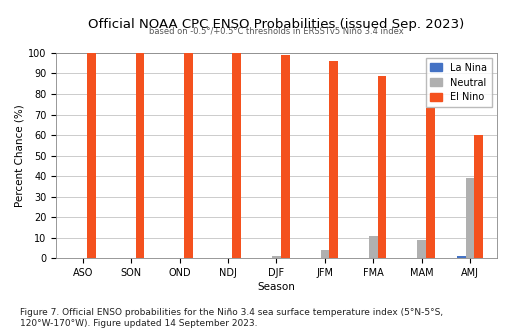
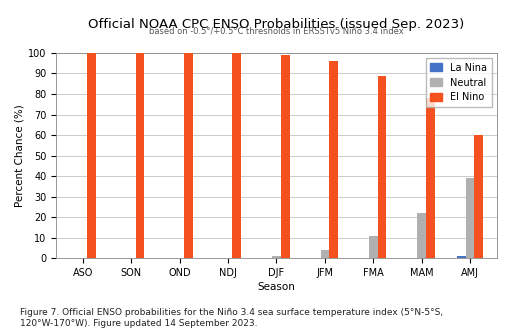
Neutral/MAM: 9 -> 22
El Nino/MAM: 73 -> 78
